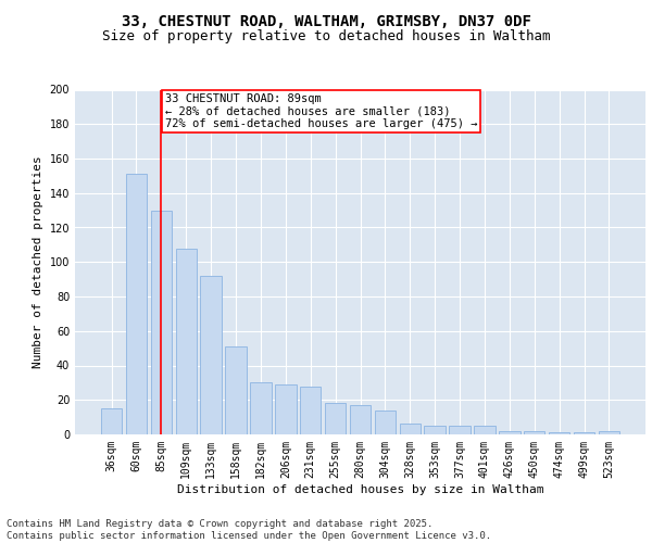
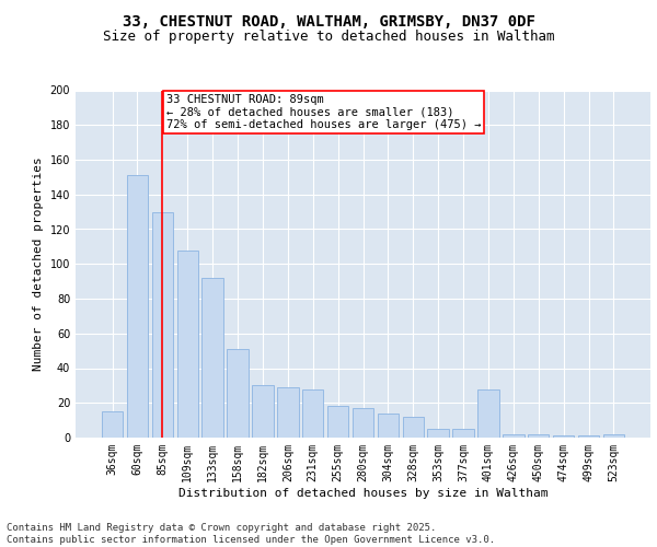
328sqm: 6 -> 12
401sqm: 5 -> 28
